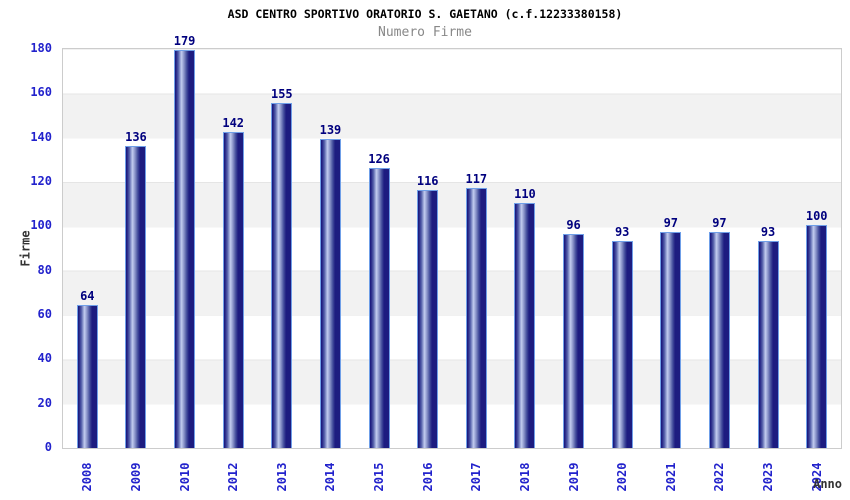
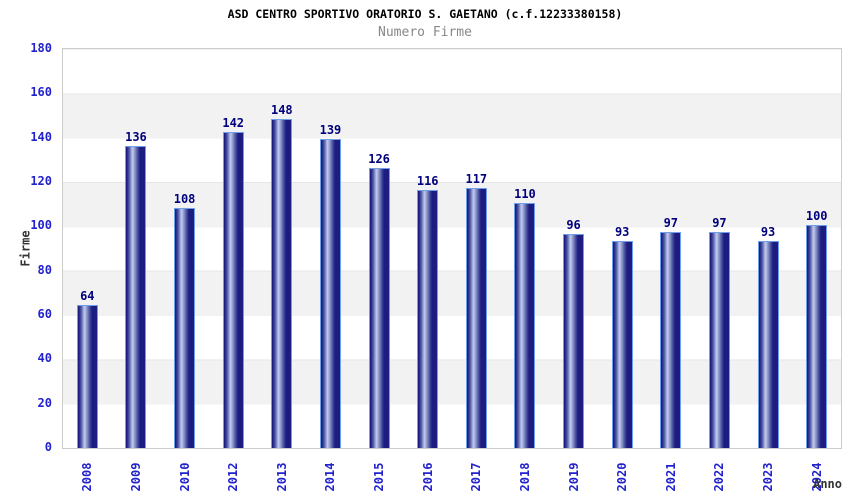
2010: 179 -> 108
2013: 155 -> 148
